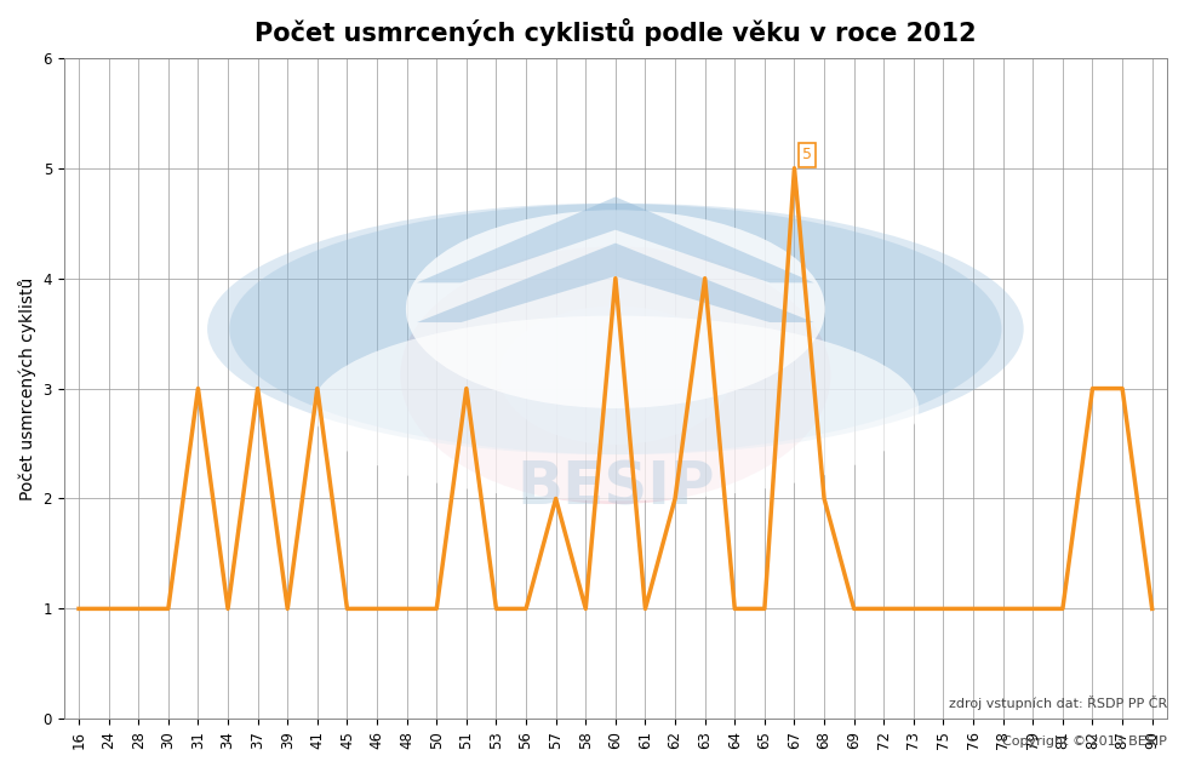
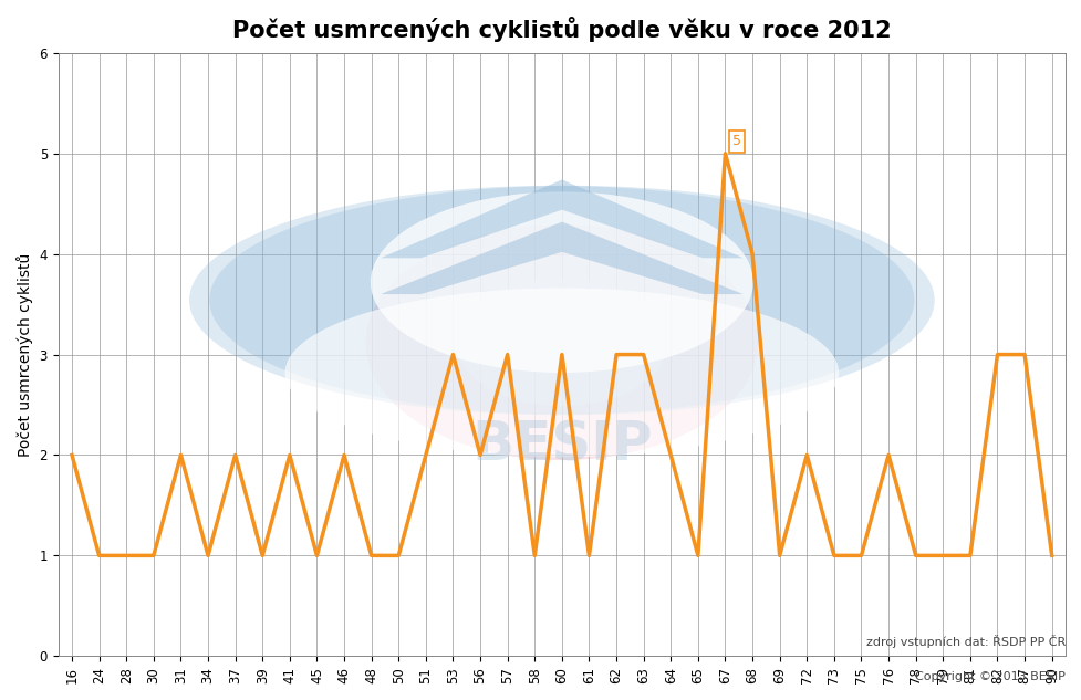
16: 1 -> 2
31: 3 -> 2
37: 3 -> 2
41: 3 -> 2
46: 1 -> 2
51: 3 -> 2
53: 1 -> 3
56: 1 -> 2
57: 2 -> 3
60: 4 -> 3
62: 2 -> 3
63: 4 -> 3
64: 1 -> 2
68: 2 -> 4
72: 1 -> 2
76: 1 -> 2
